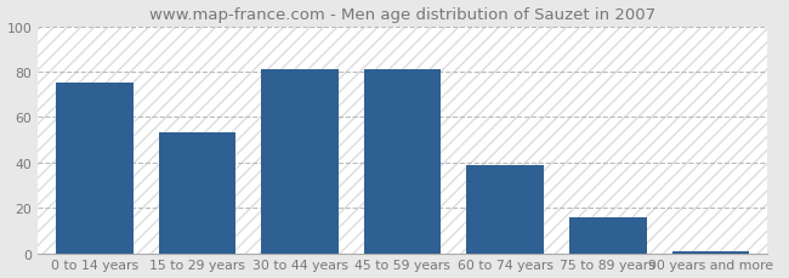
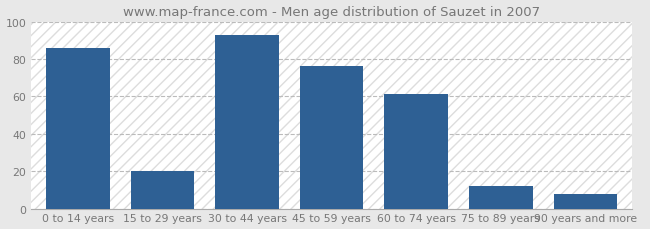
0 to 14 years: 75 -> 86
15 to 29 years: 53 -> 20
30 to 44 years: 81 -> 93
45 to 59 years: 81 -> 76
60 to 74 years: 39 -> 61
75 to 89 years: 16 -> 12
90 years and more: 1 -> 8
